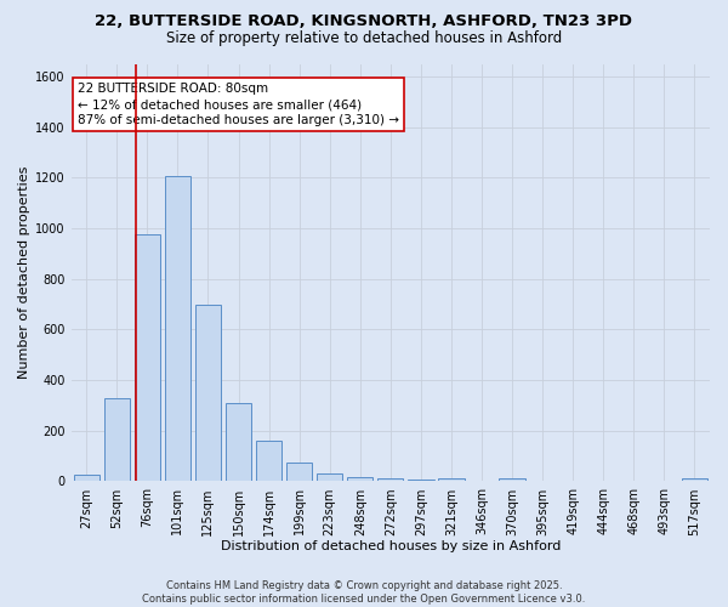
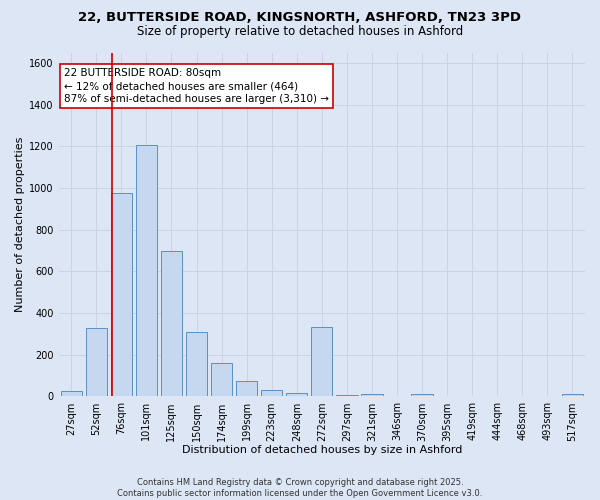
272sqm: 10 -> 335
